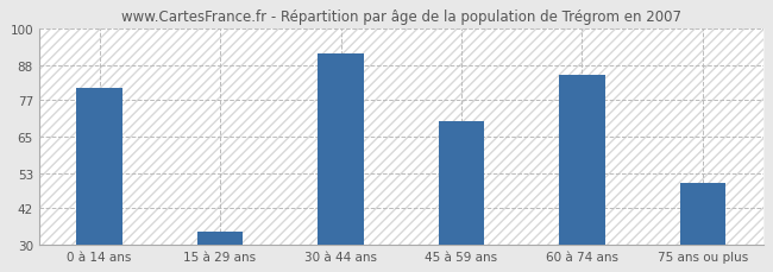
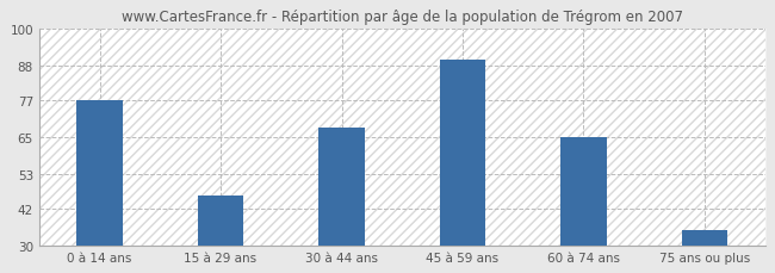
0 à 14 ans: 81 -> 77
15 à 29 ans: 34 -> 46
30 à 44 ans: 92 -> 68
45 à 59 ans: 70 -> 90
60 à 74 ans: 85 -> 65
75 ans ou plus: 50 -> 35
